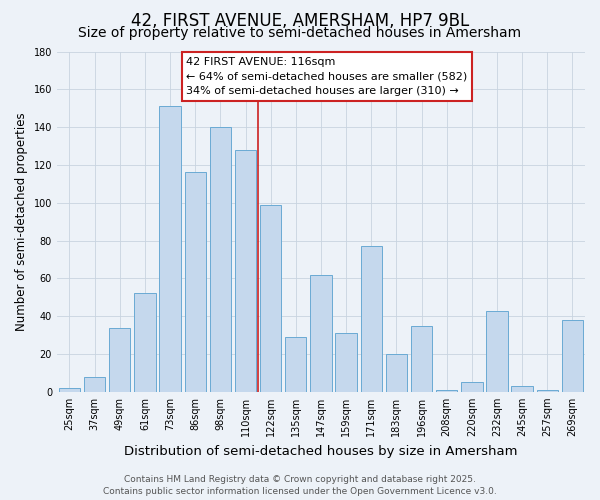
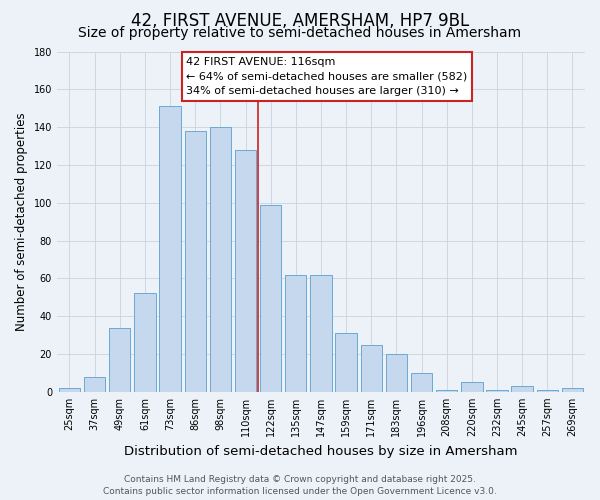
86sqm: 116 -> 138
135sqm: 29 -> 62
171sqm: 77 -> 25
196sqm: 35 -> 10
232sqm: 43 -> 1
269sqm: 38 -> 2
